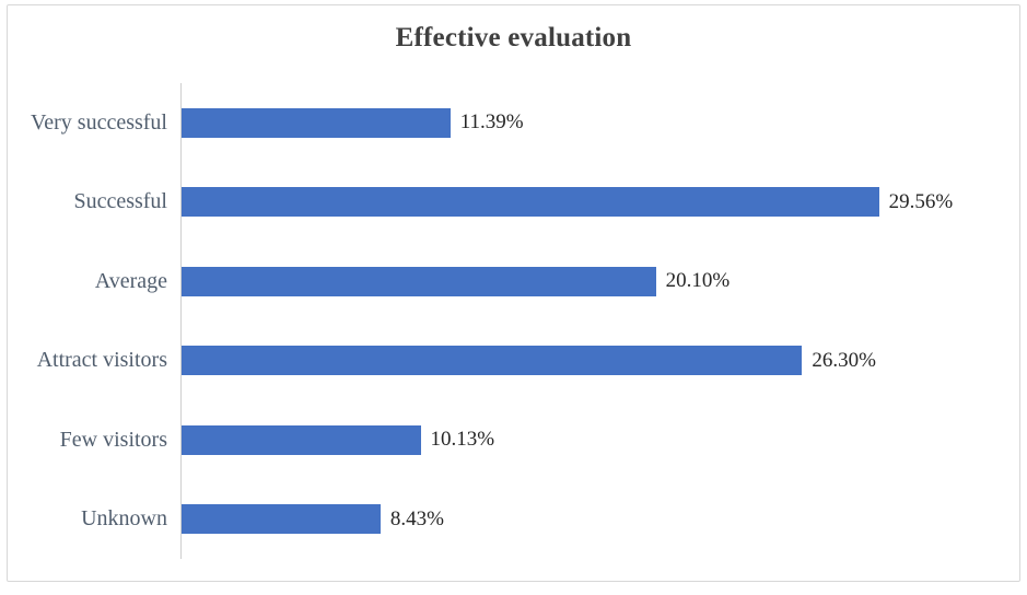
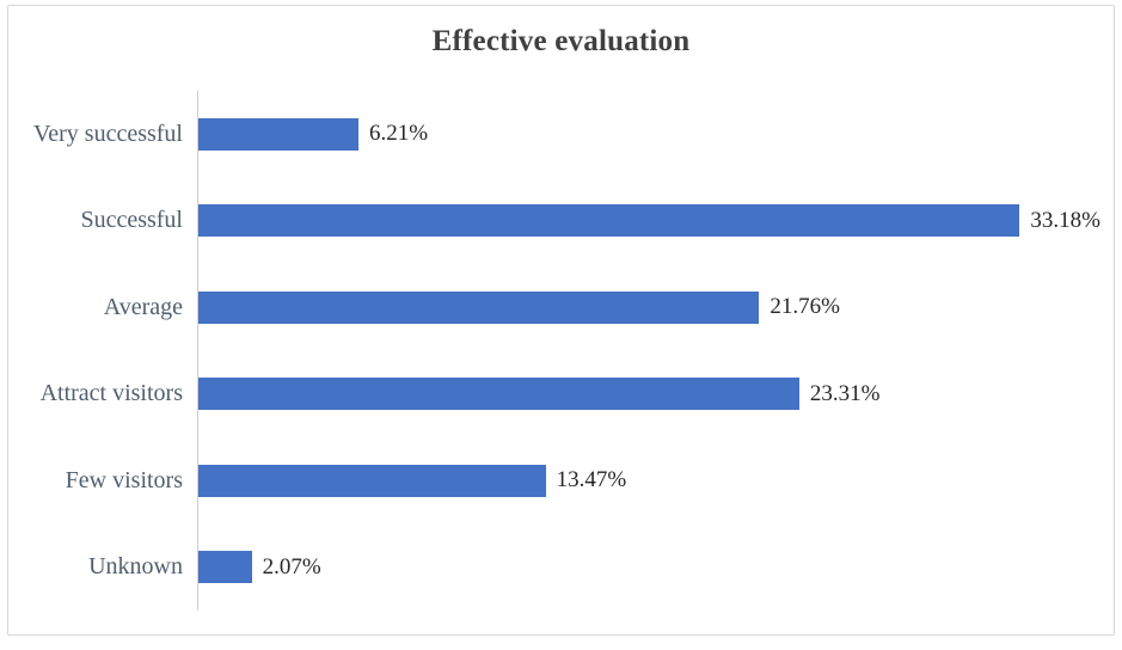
Very successful: 11.39% -> 6.21%
Successful: 29.56% -> 33.18%
Average: 20.10% -> 21.76%
Attract visitors: 26.30% -> 23.31%
Few visitors: 10.13% -> 13.47%
Unknown: 8.43% -> 2.07%
